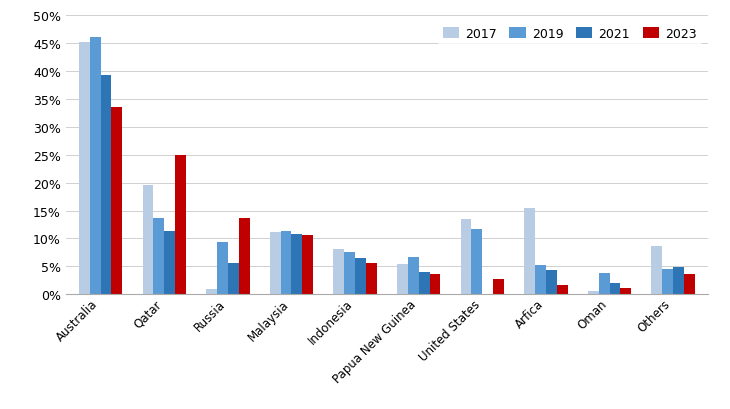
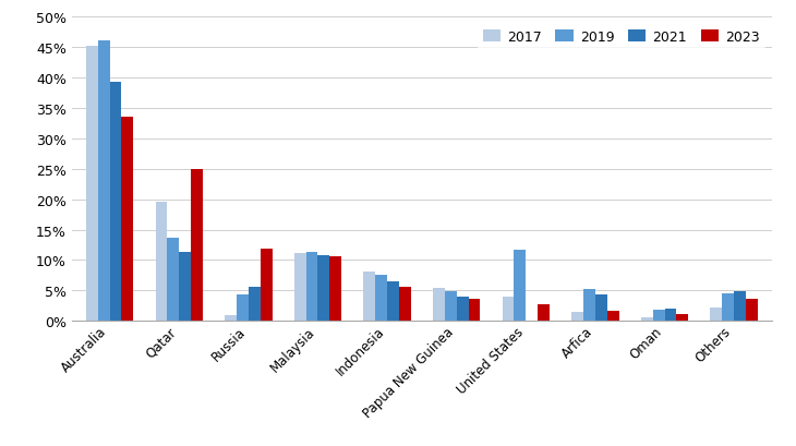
2019/Russia: 9.4% -> 4.3%
2023/Russia: 13.6% -> 11.8%
2019/Papua New Guinea: 6.6% -> 4.8%
2017/United States: 13.4% -> 4.0%
2017/Arfica: 15.4% -> 1.5%
2019/Oman: 3.8% -> 1.8%
2017/Others: 8.6% -> 2.2%
